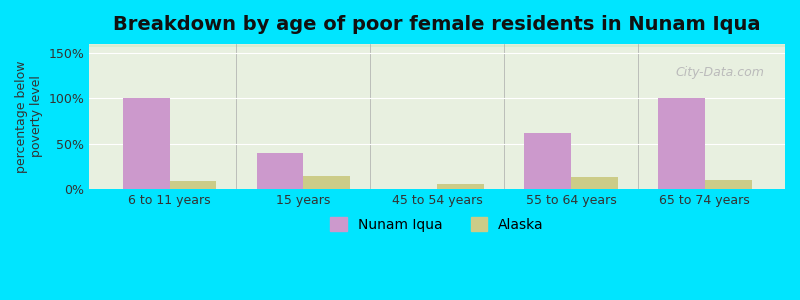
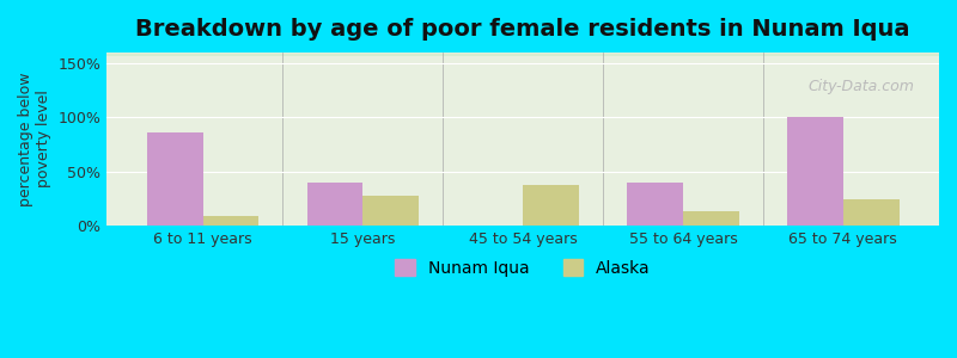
Nunam Iqua/6 to 11 years: 100% -> 86%
Alaska/15 years: 15% -> 28%
Alaska/45 to 54 years: 6% -> 38%
Nunam Iqua/55 to 64 years: 62% -> 40%
Alaska/65 to 74 years: 10% -> 24%
